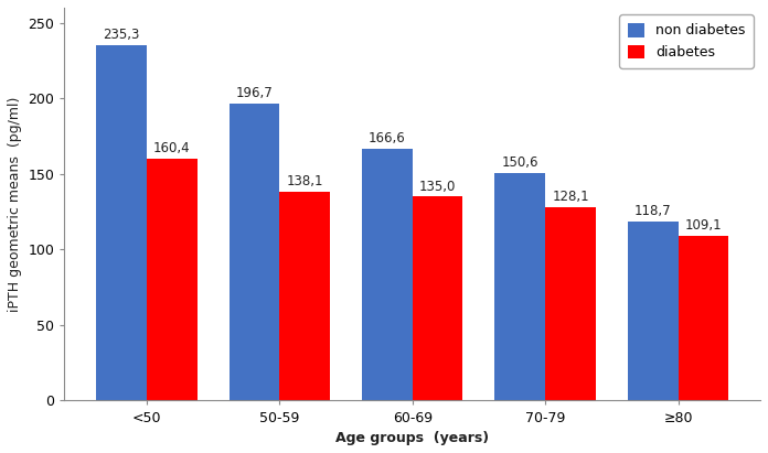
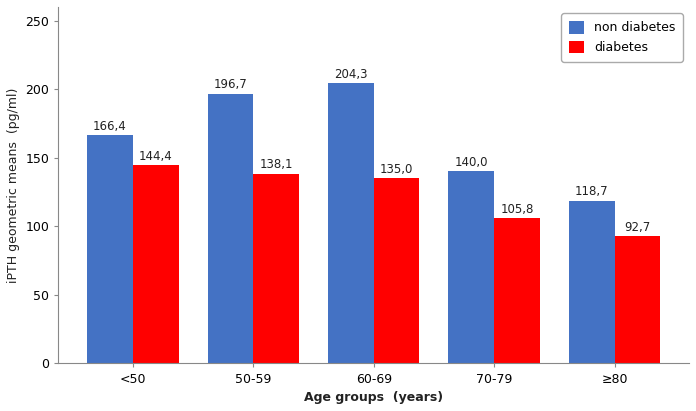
non diabetes/<50: 235,3 -> 166,4
diabetes/<50: 160,4 -> 144,4
non diabetes/60-69: 166,6 -> 204,3
non diabetes/70-79: 150,6 -> 140,0
diabetes/70-79: 128,1 -> 105,8
diabetes/≥80: 109,1 -> 92,7
